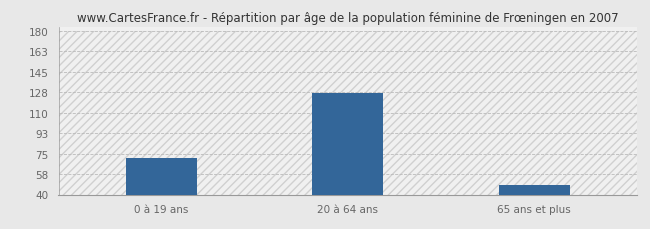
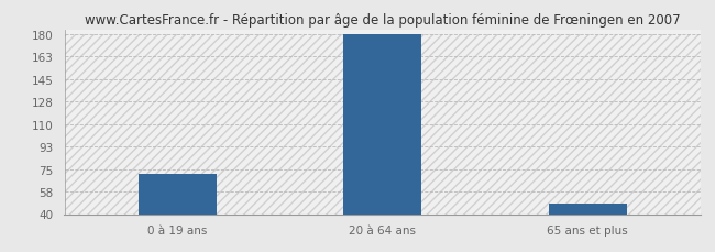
20 à 64 ans: 127 -> 180
